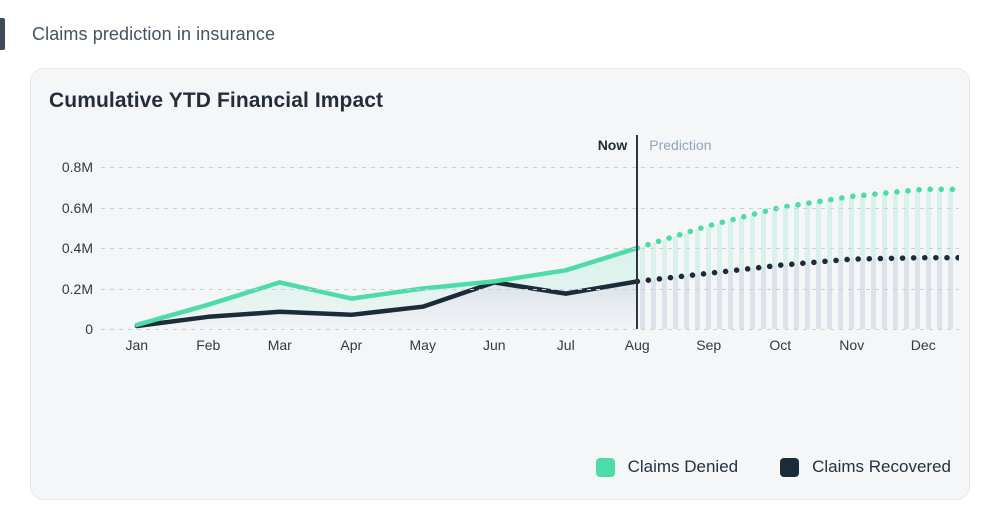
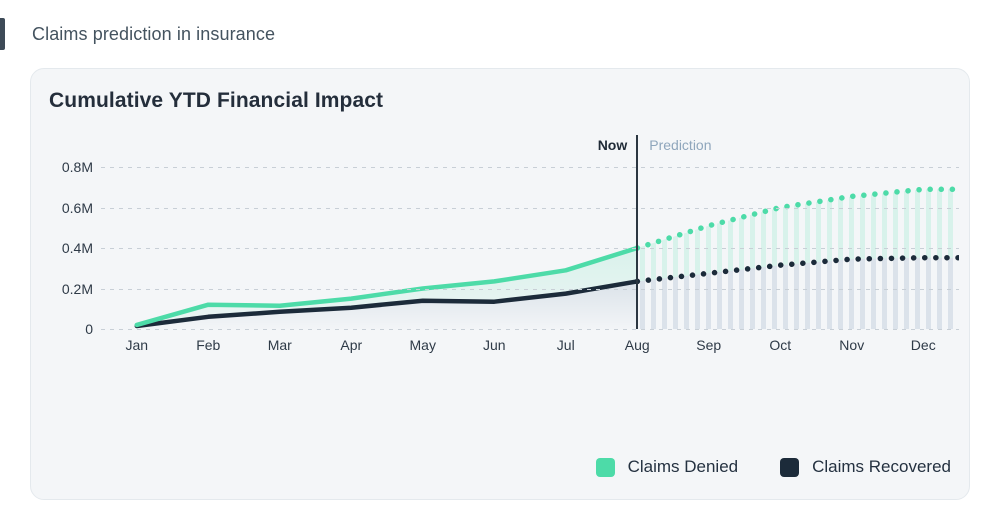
Claims Denied/Mar: 0.23M -> 0.12M
Claims Recovered/Apr: 0.07M -> 0.10M
Claims Recovered/May: 0.11M -> 0.14M
Claims Recovered/Jun: 0.23M -> 0.14M
